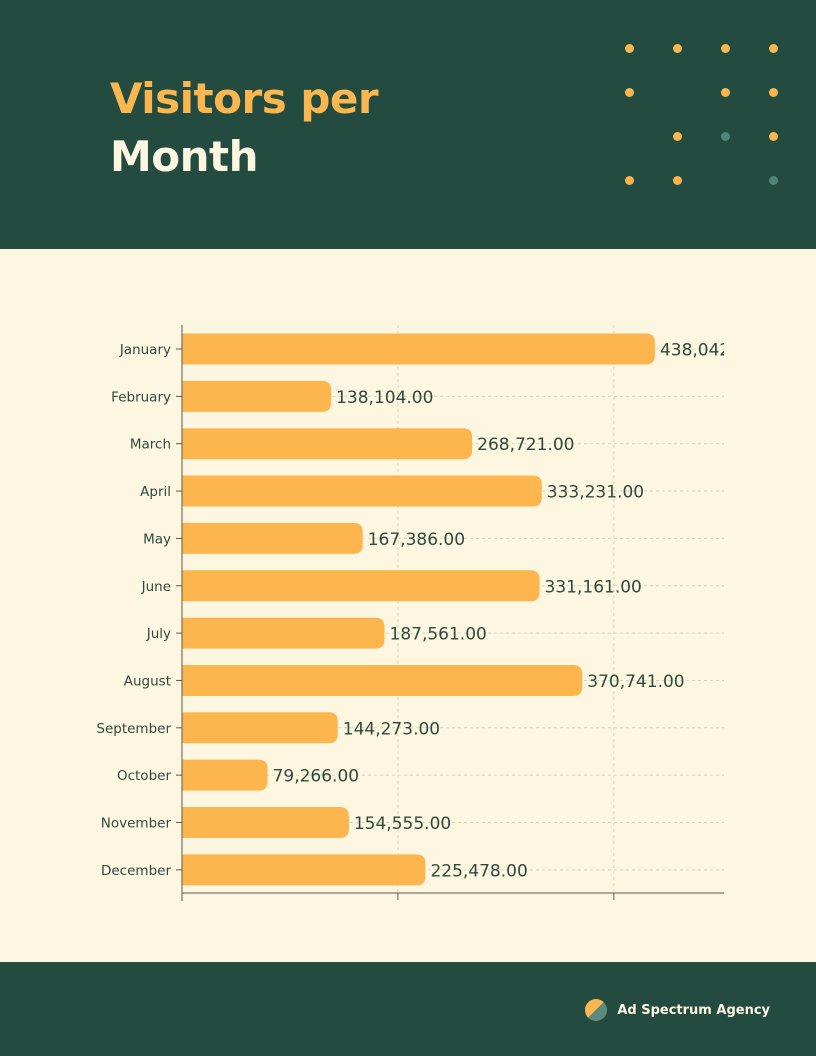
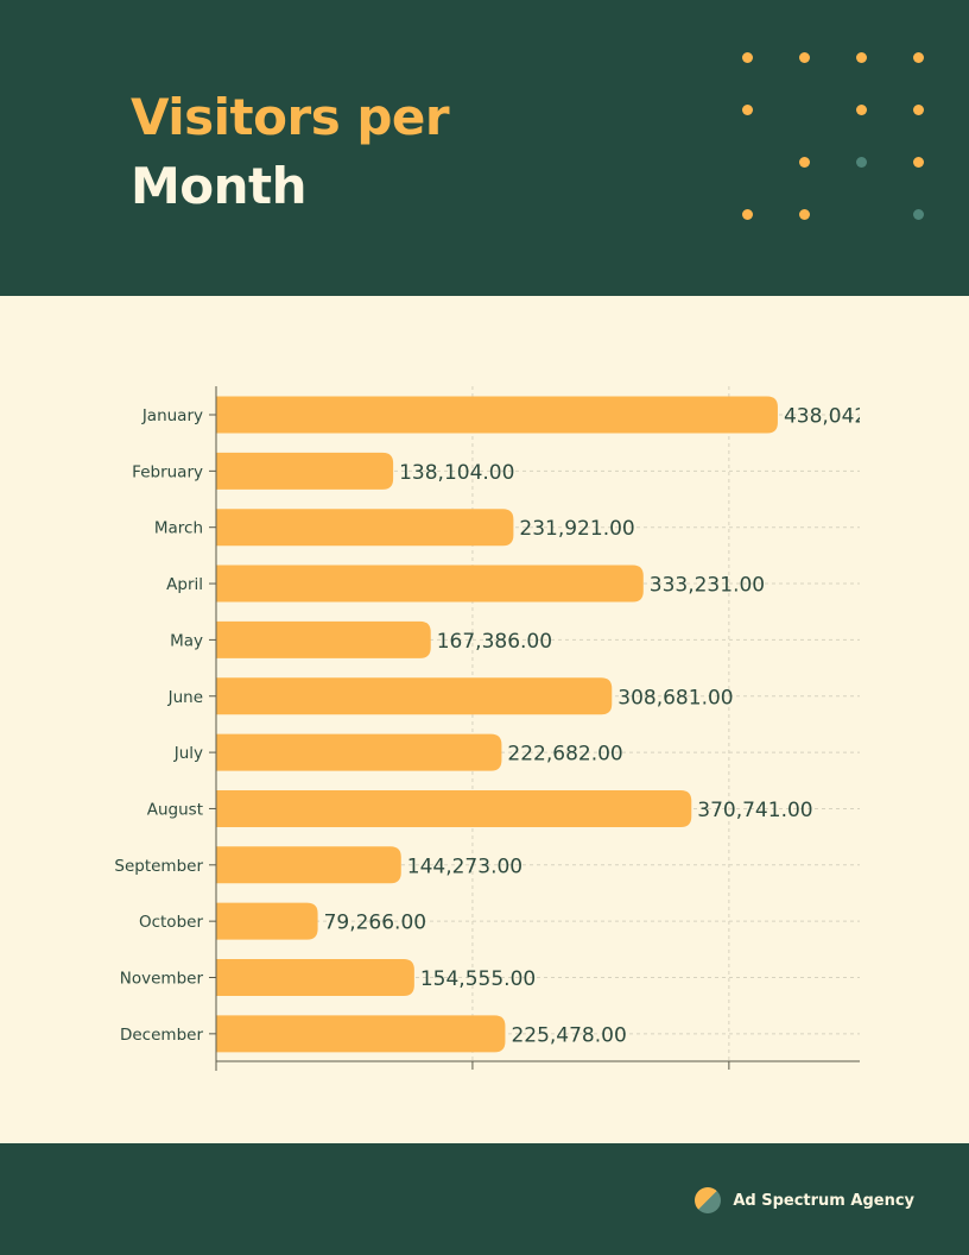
March: 268,721.00 -> 231,921.00
June: 331,161.00 -> 308,681.00
July: 187,561.00 -> 222,682.00
